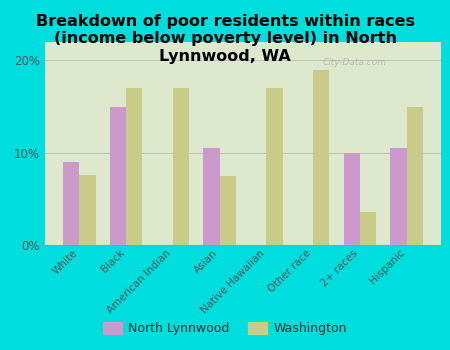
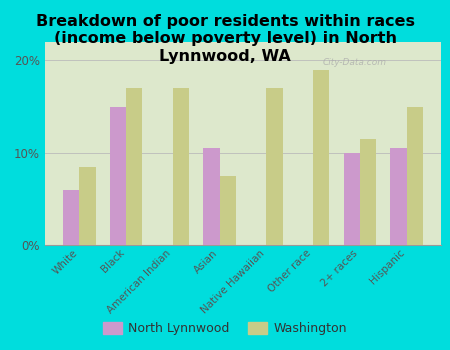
North Lynnwood/White: 9.0% -> 6.0%
Washington/White: 7.6% -> 8.5%
Washington/2+ races: 3.6% -> 11.5%
